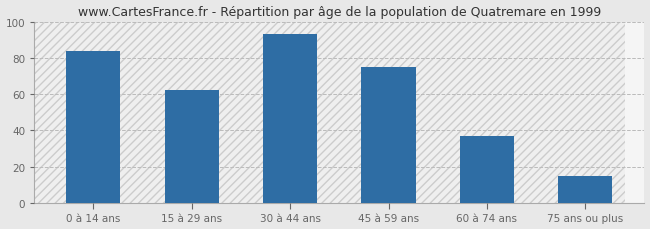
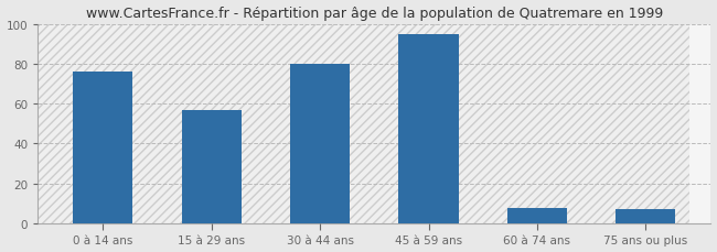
0 à 14 ans: 84 -> 76
15 à 29 ans: 62 -> 57
30 à 44 ans: 93 -> 80
45 à 59 ans: 75 -> 95
60 à 74 ans: 37 -> 8
75 ans ou plus: 15 -> 7
